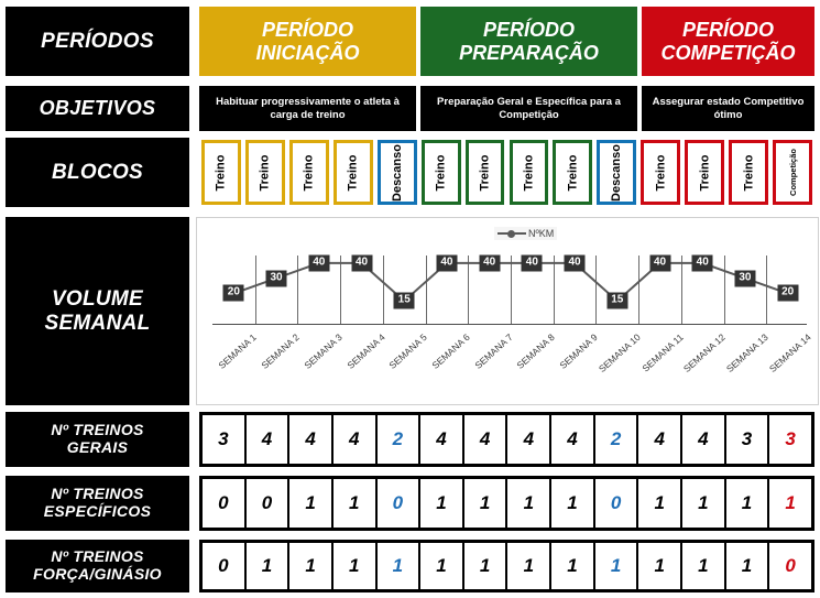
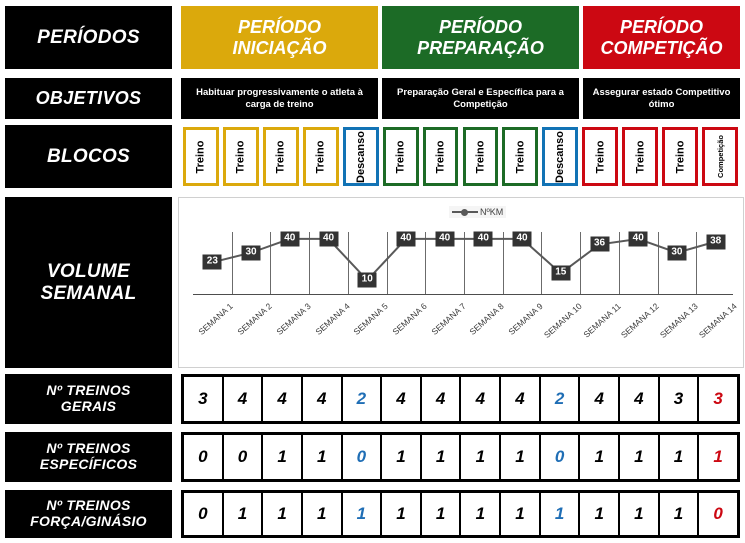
SEMANA 1: 20 -> 23
SEMANA 5: 15 -> 10
SEMANA 11: 40 -> 36
SEMANA 14: 20 -> 38
